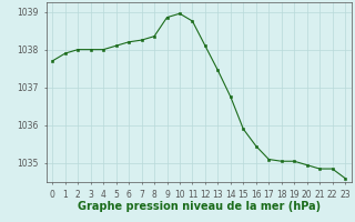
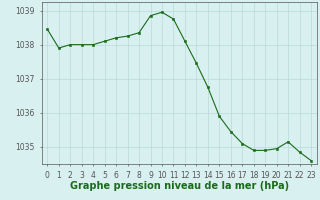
0: 1037.70 -> 1038.45
18: 1035.05 -> 1034.90
19: 1035.05 -> 1034.90
21: 1034.85 -> 1035.15
